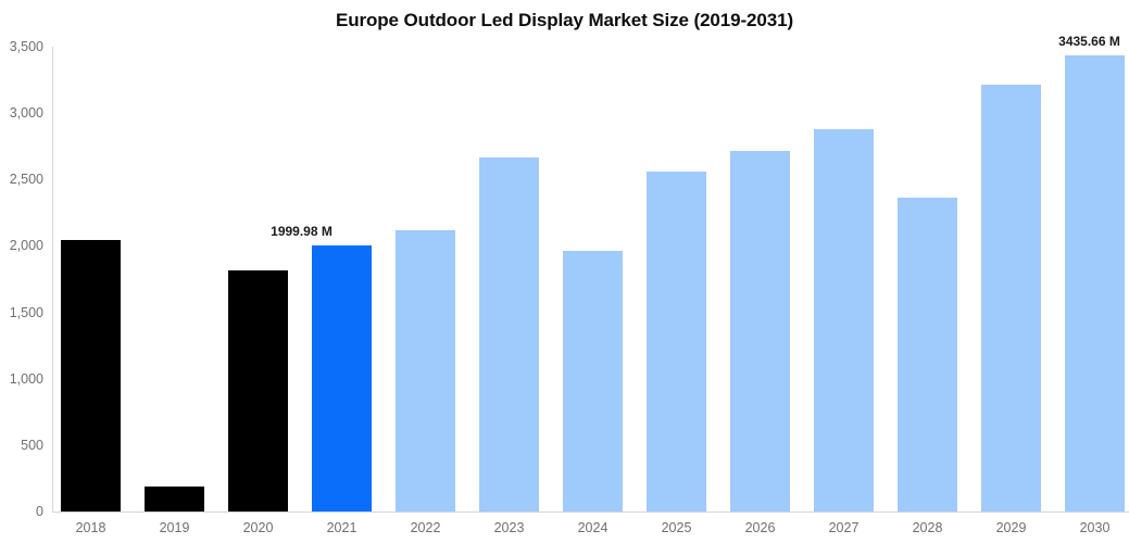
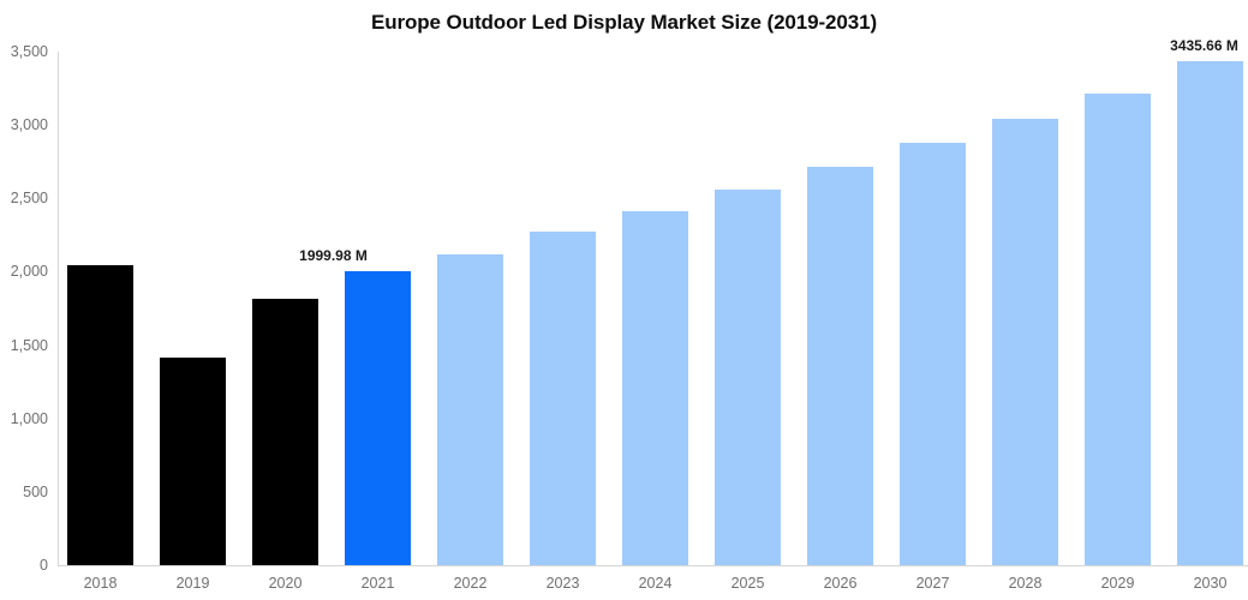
2019: 190 -> 1410
2023: 2670 -> 2270
2024: 1960 -> 2410
2028: 2360 -> 3040
